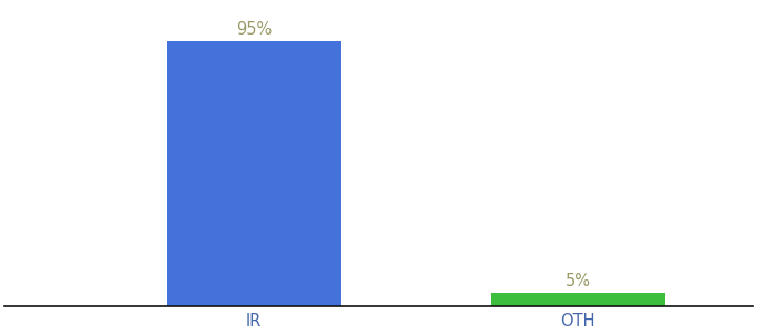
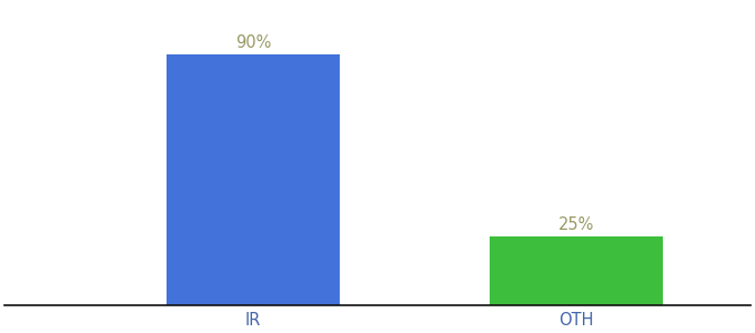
IR: 95% -> 90%
OTH: 5% -> 25%
